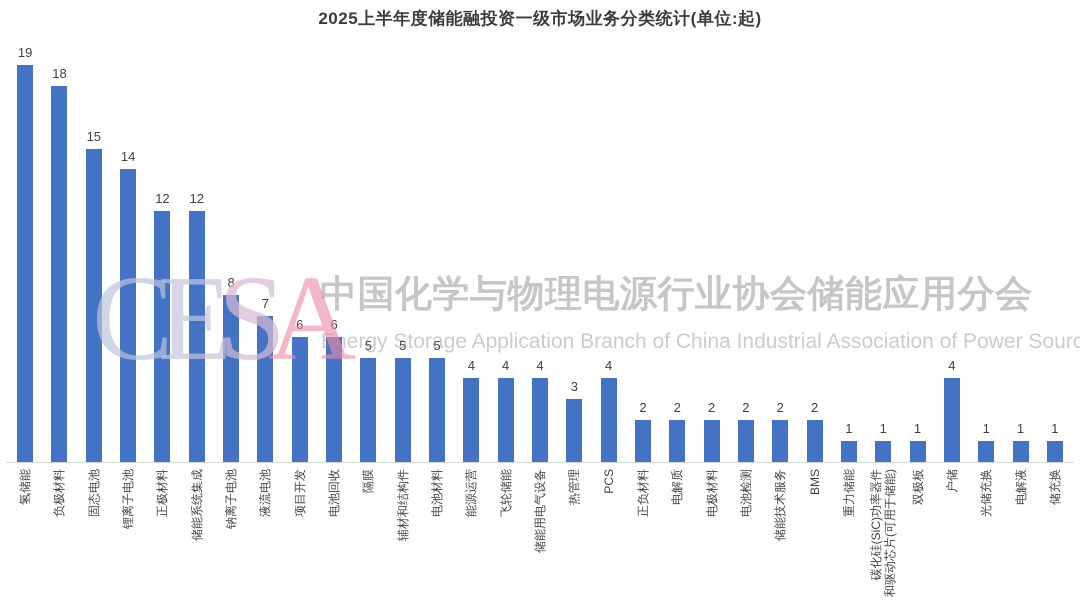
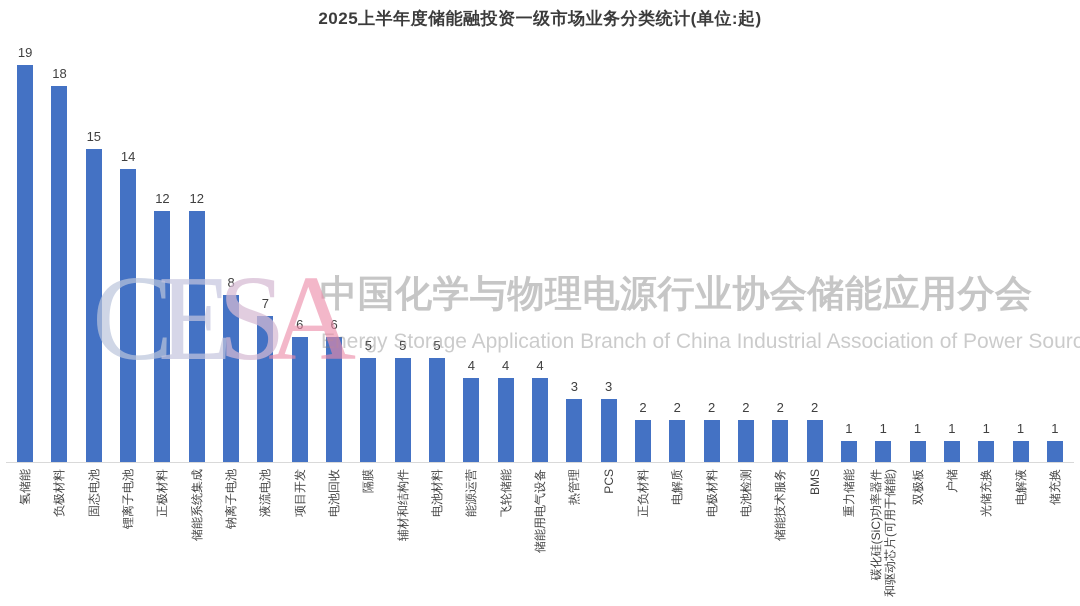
PCS: 4 -> 3
户储: 4 -> 1
